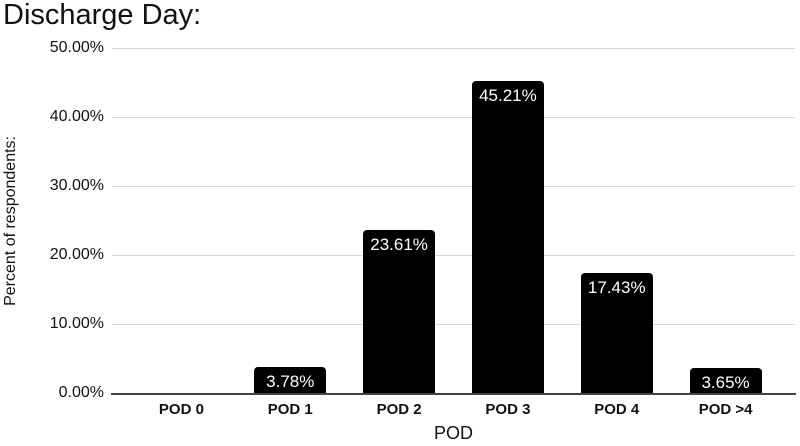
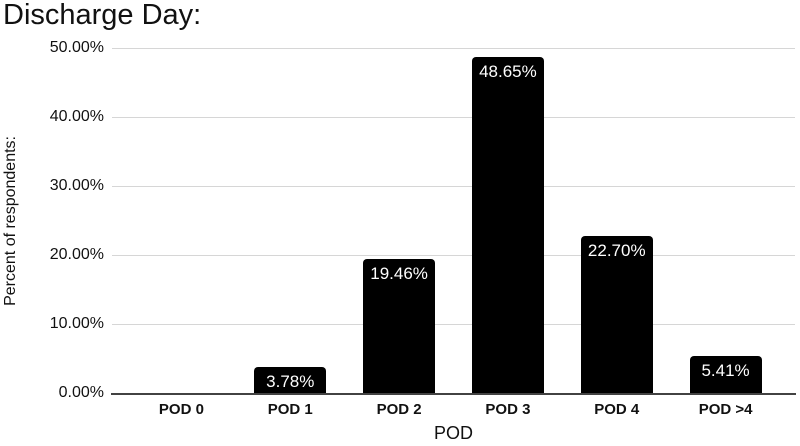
POD 2: 23.61% -> 19.46%
POD 3: 45.21% -> 48.65%
POD 4: 17.43% -> 22.70%
POD >4: 3.65% -> 5.41%
